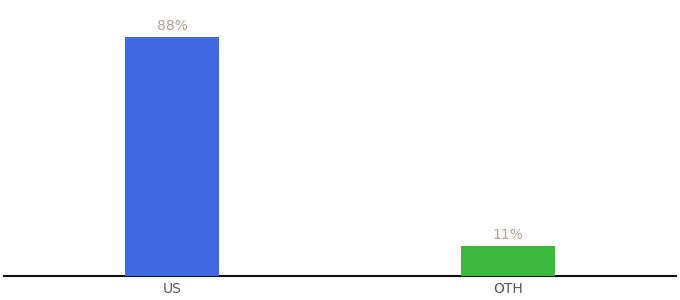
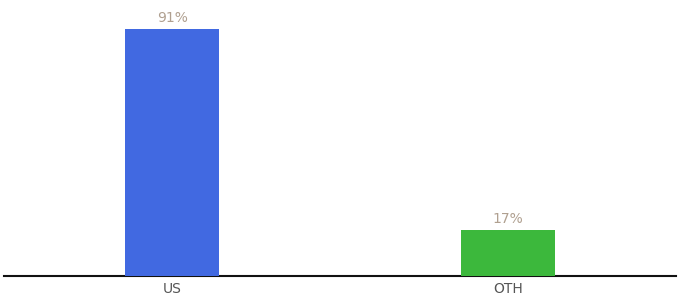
US: 88% -> 91%
OTH: 11% -> 17%
